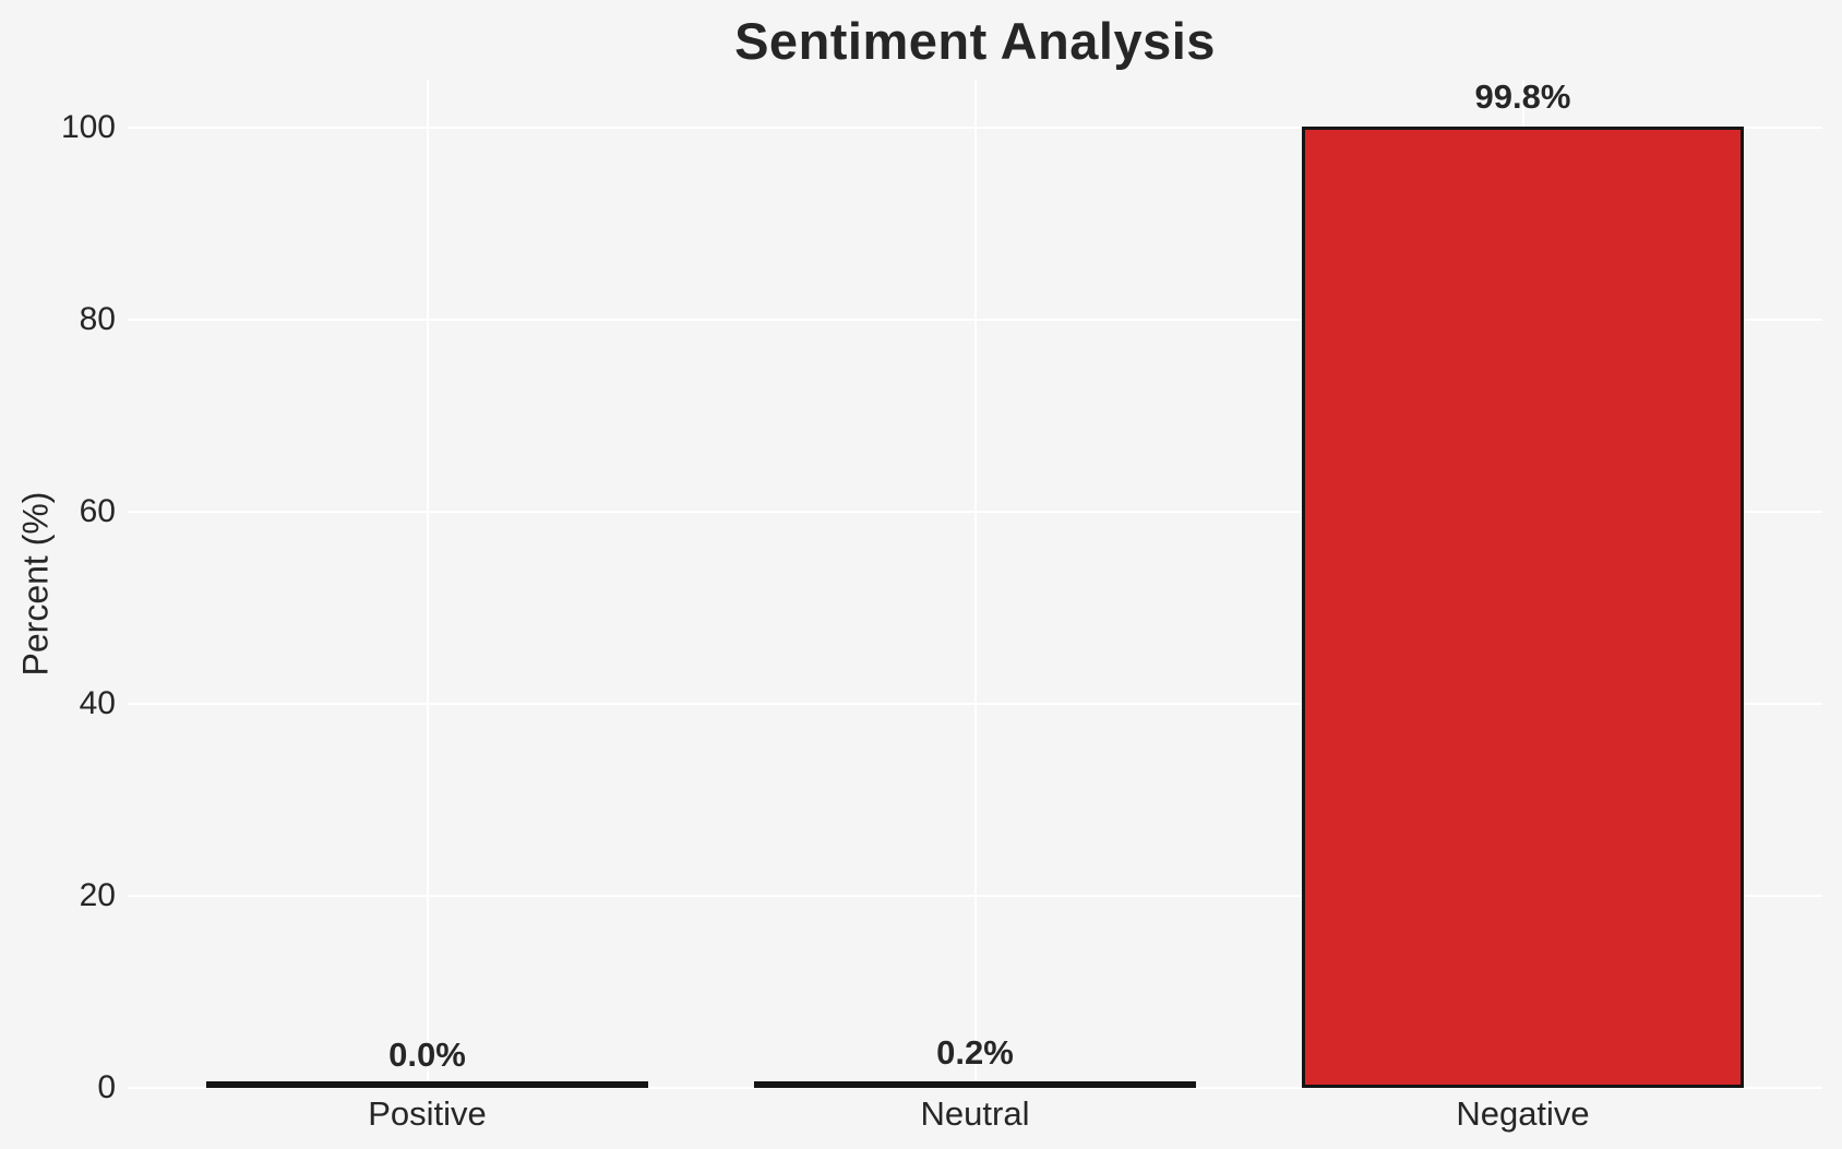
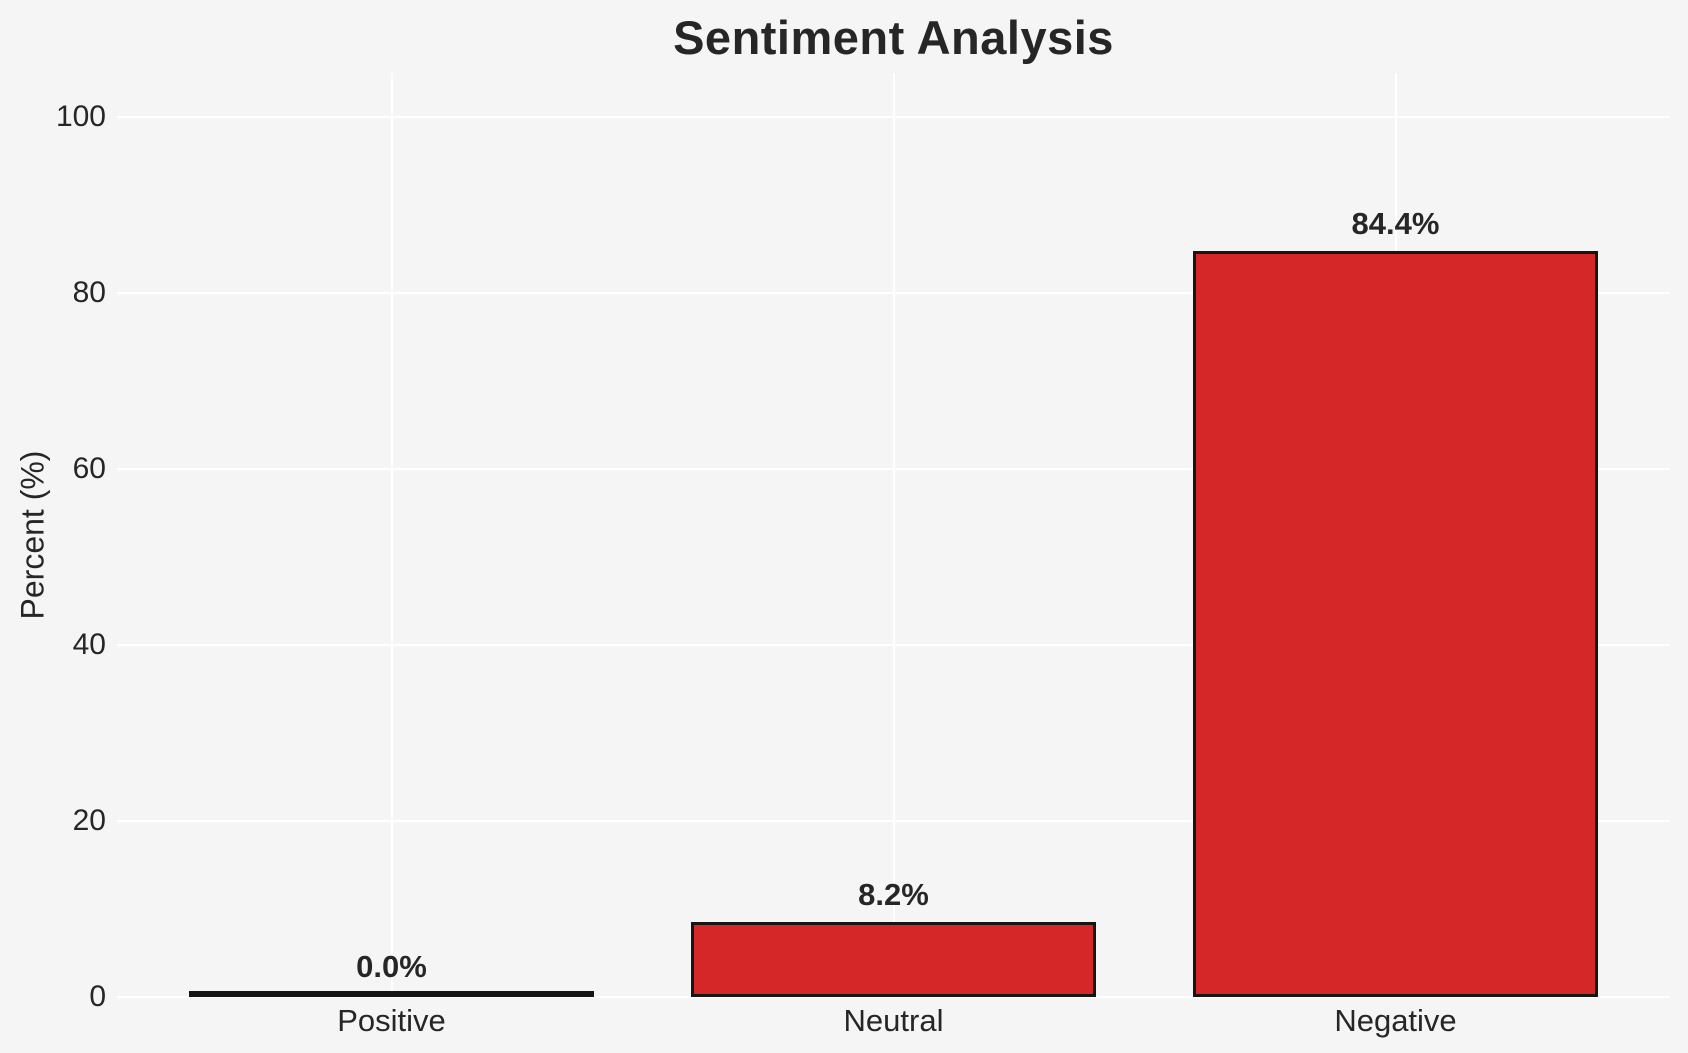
Neutral: 0.2% -> 8.2%
Negative: 99.8% -> 84.4%
